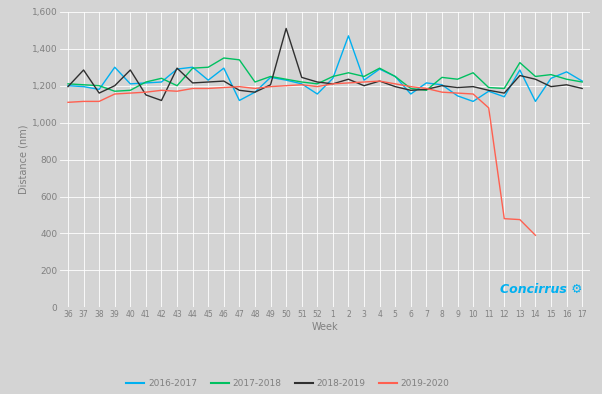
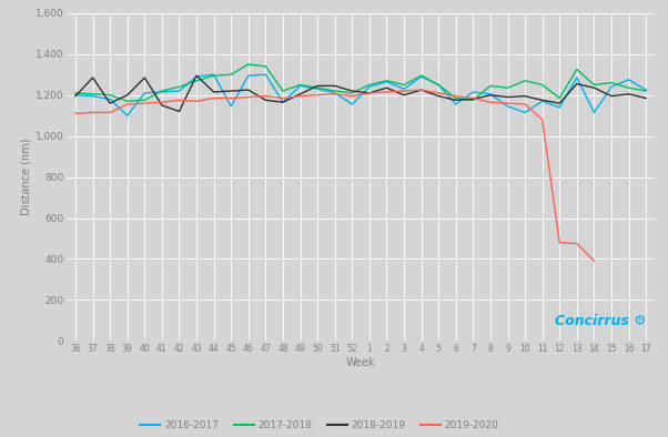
2016-2017/39: 1,300 -> 1,100
2017-2018/43: 1,200 -> 1,270
2016-2017/45: 1,230 -> 1,140
2016-2017/47: 1,120 -> 1,300
2018-2019/50: 1,510 -> 1,240
2016-2017/2: 1,470 -> 1,260
2017-2018/11: 1,190 -> 1,250
